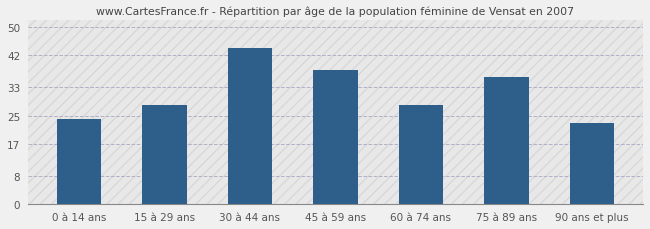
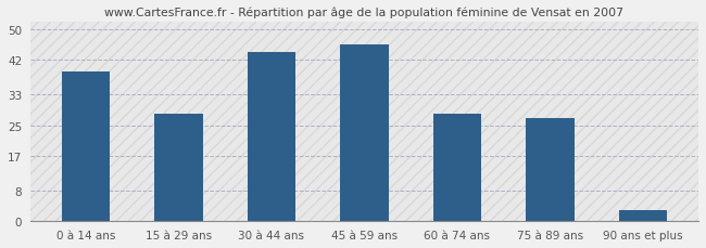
0 à 14 ans: 24 -> 39
45 à 59 ans: 38 -> 46
75 à 89 ans: 36 -> 27
90 ans et plus: 23 -> 3
